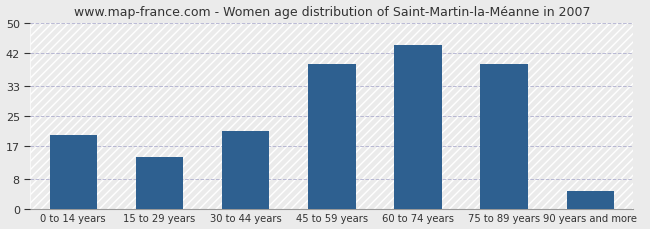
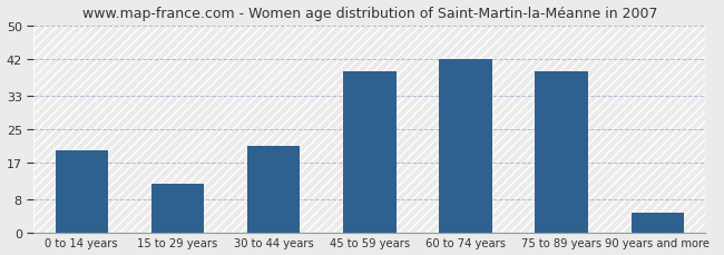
15 to 29 years: 14 -> 12
60 to 74 years: 44 -> 42
